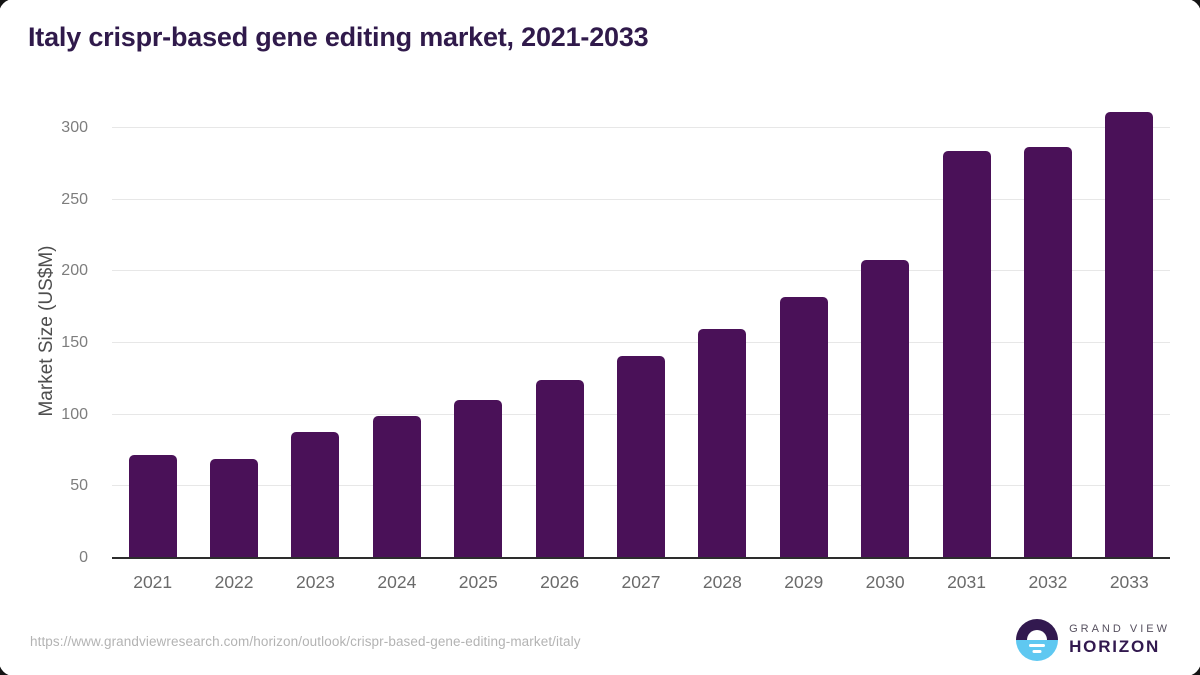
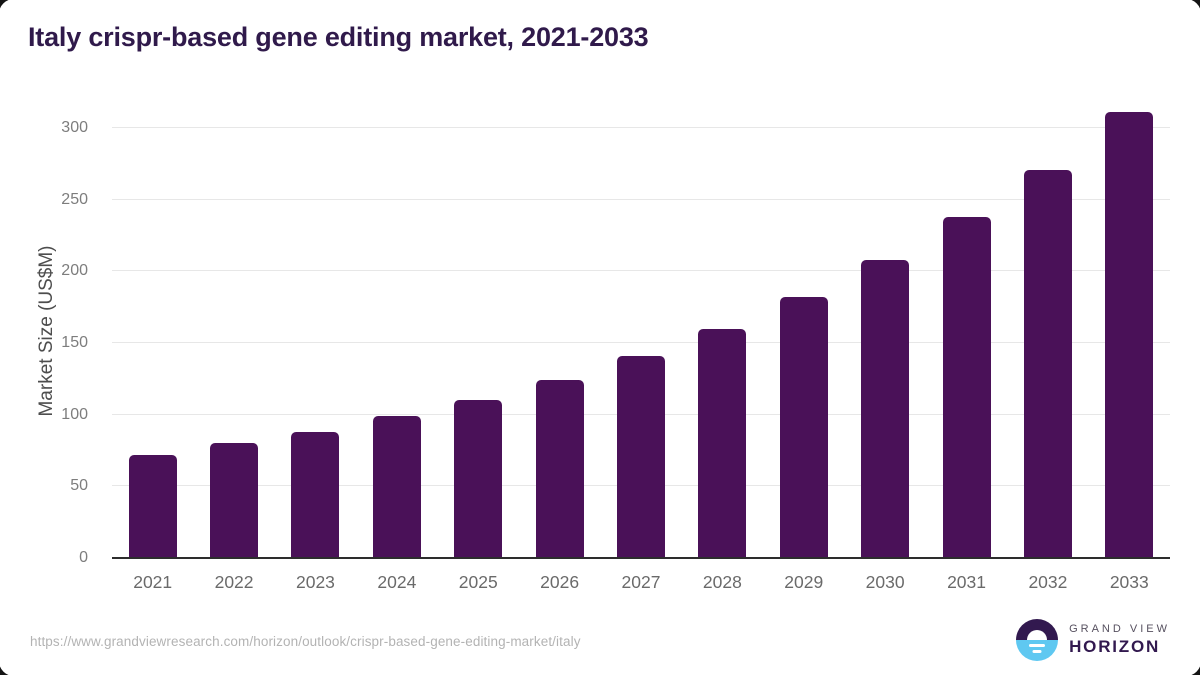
2022: 69 -> 80
2031: 284 -> 238
2032: 287 -> 271
